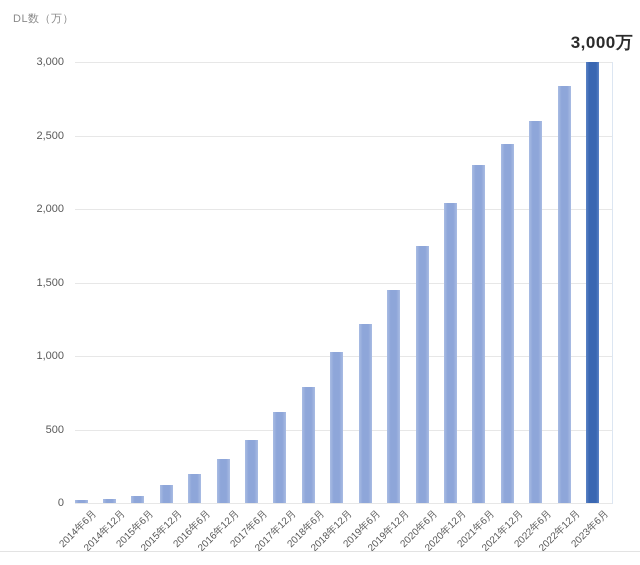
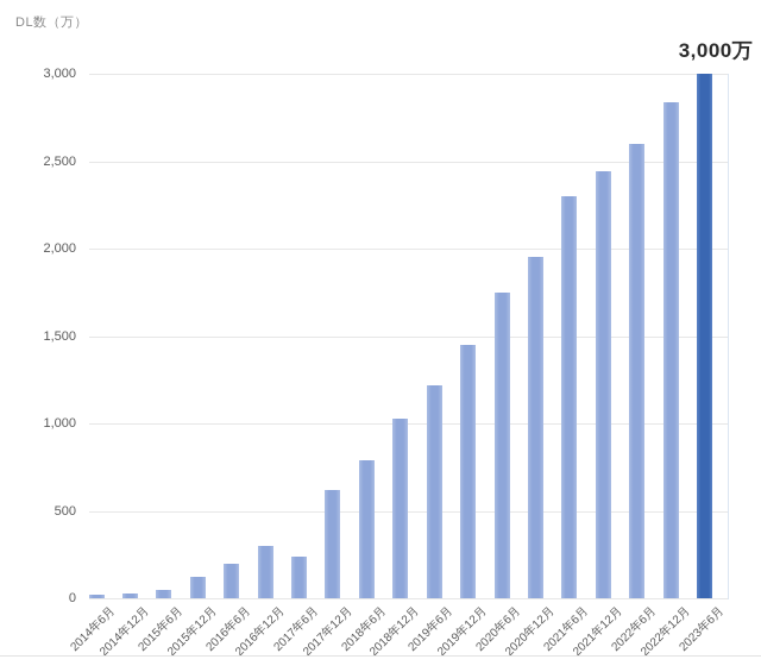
2017年6月: 430 -> 240
2020年12月: 2040 -> 1950
